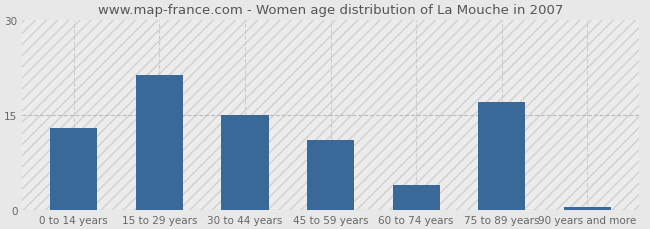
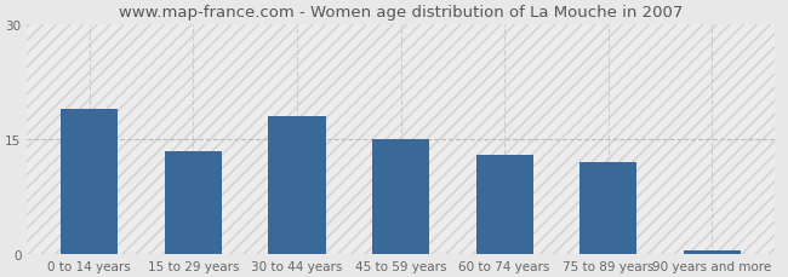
0 to 14 years: 13.0 -> 19.0
15 to 29 years: 21.4 -> 13.5
30 to 44 years: 15.0 -> 18.0
45 to 59 years: 11.0 -> 15.0
60 to 74 years: 4.0 -> 13.0
75 to 89 years: 17.0 -> 12.0
